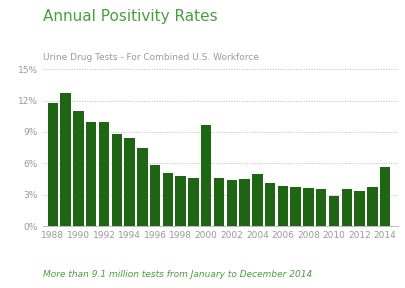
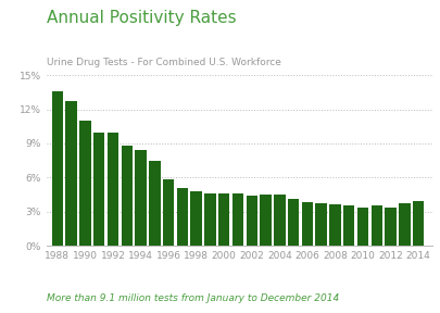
1988: 11.8% -> 13.6%
2000: 9.7% -> 4.6%
2004: 5.0% -> 4.5%
2010: 2.9% -> 3.4%
2014: 5.6% -> 3.9%
